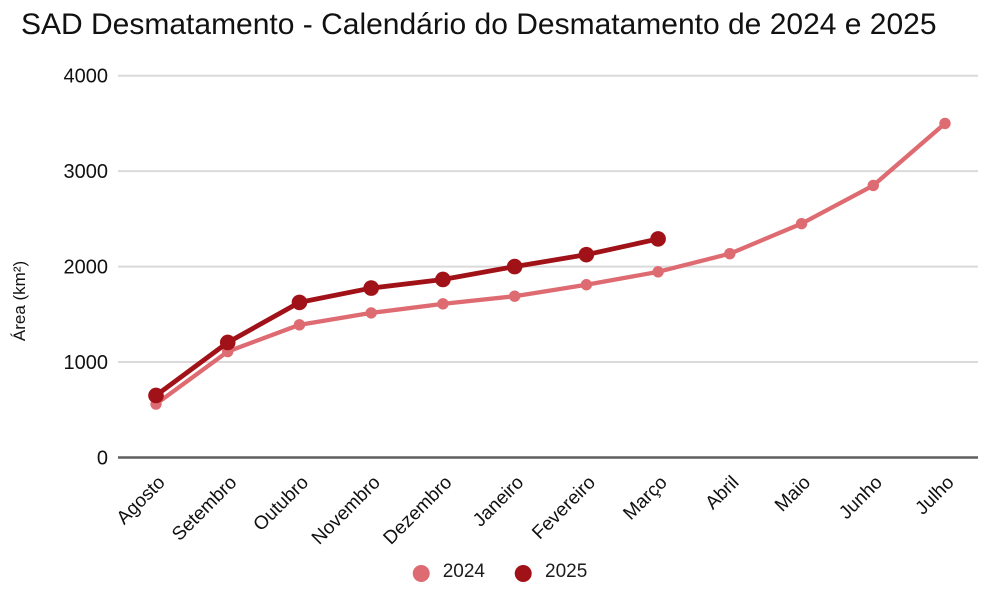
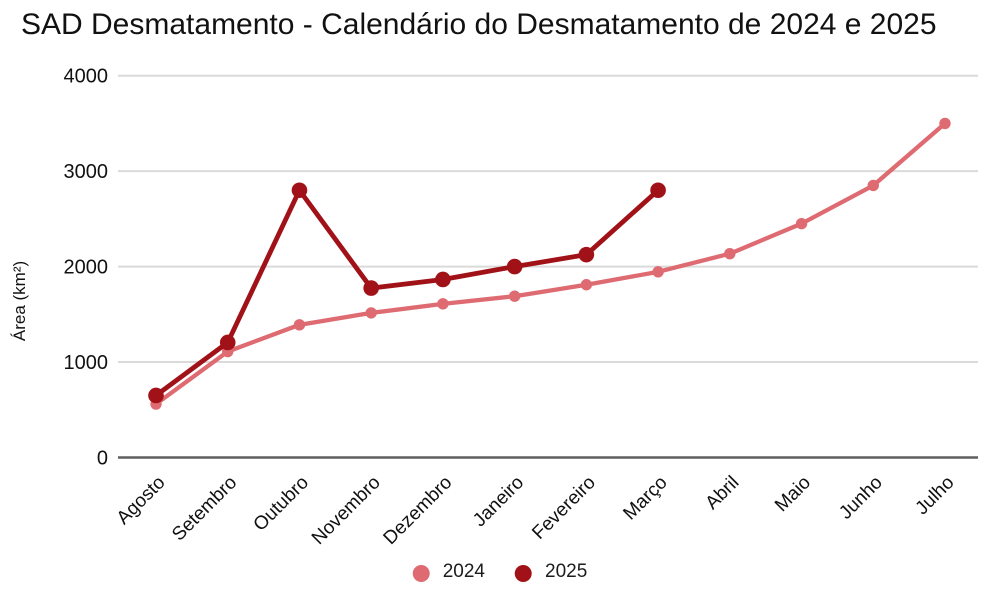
2025/Outubro: 1600 -> 2800
2025/Março: 2300 -> 2800
